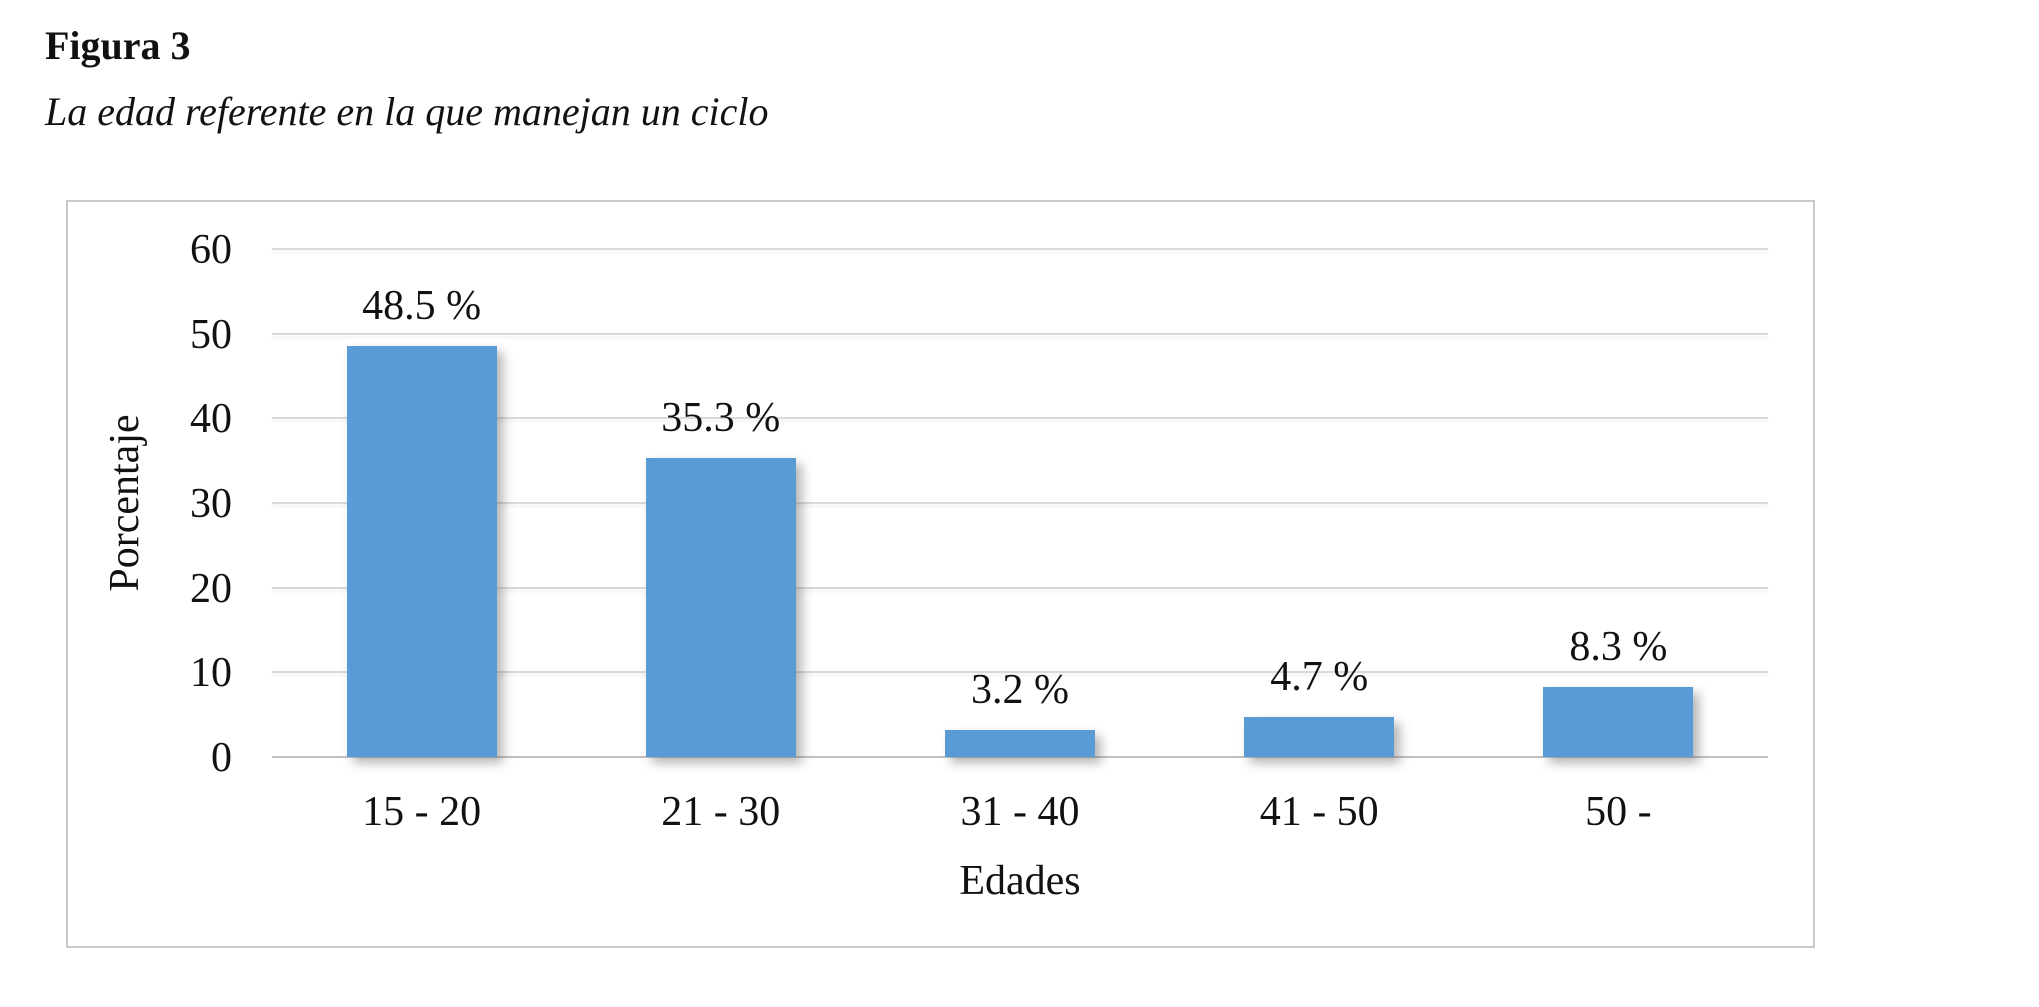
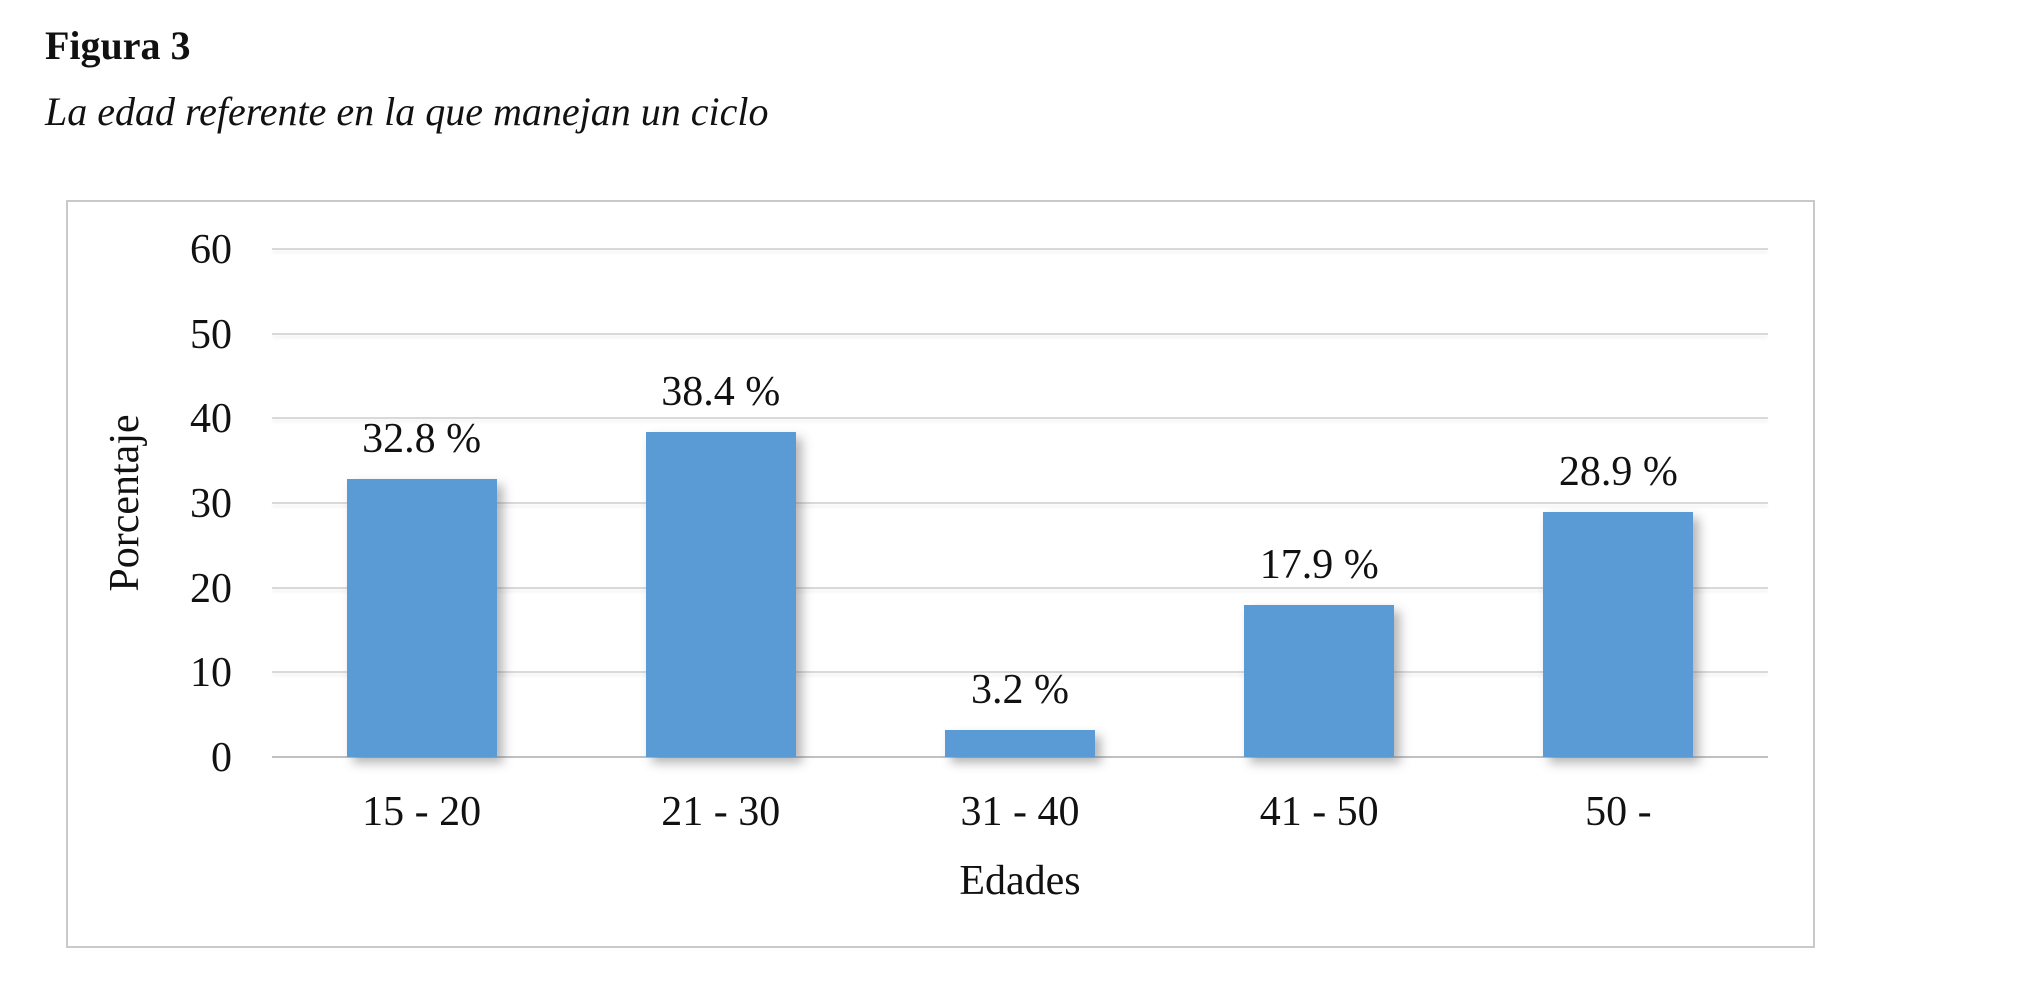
15 - 20: 48.5 -> 32.8
21 - 30: 35.3 -> 38.4
41 - 50: 4.7 -> 17.9
50 -: 8.3 -> 28.9
